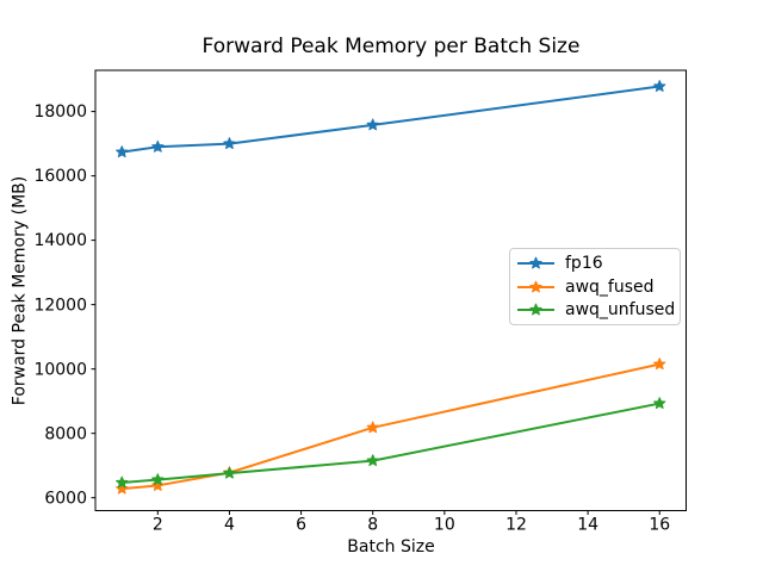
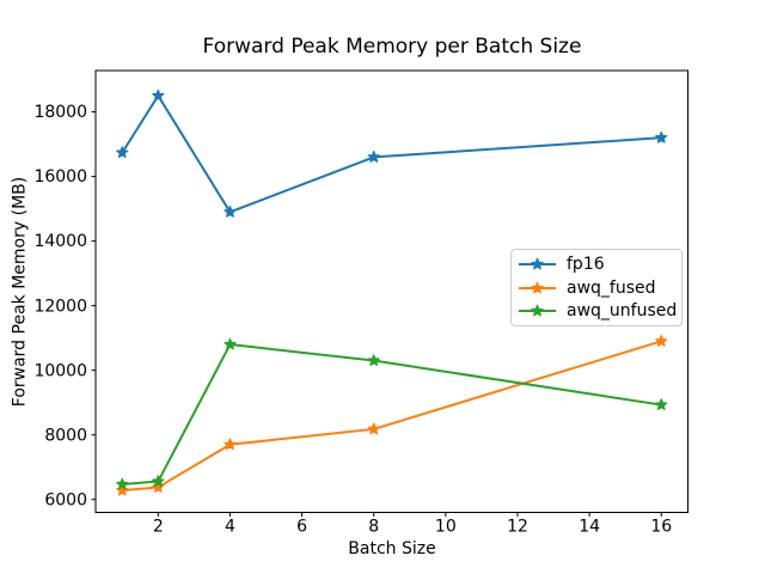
fp16/2: 16900 -> 18500
fp16/4: 17000 -> 14900
awq_fused/4: 6800 -> 7700
awq_unfused/4: 6800 -> 10800
fp16/8: 17600 -> 16600
awq_unfused/8: 7200 -> 10300
fp16/16: 18800 -> 17200
awq_fused/16: 10200 -> 10900
